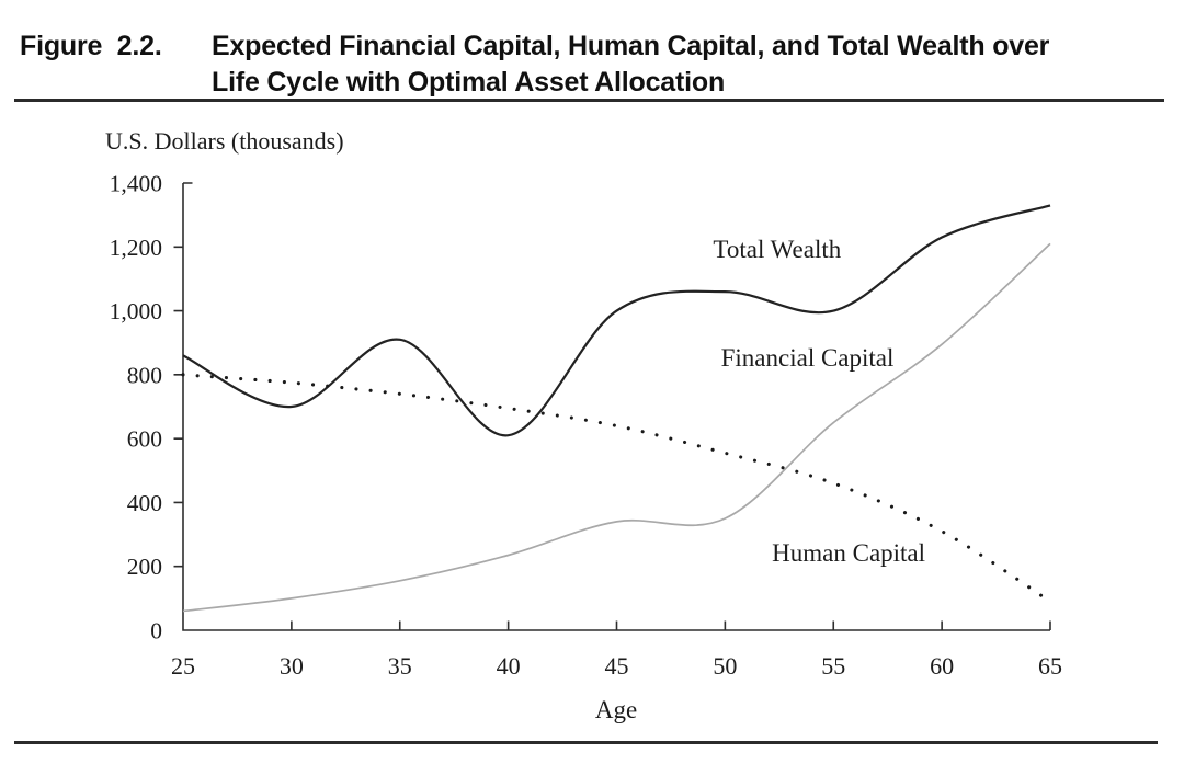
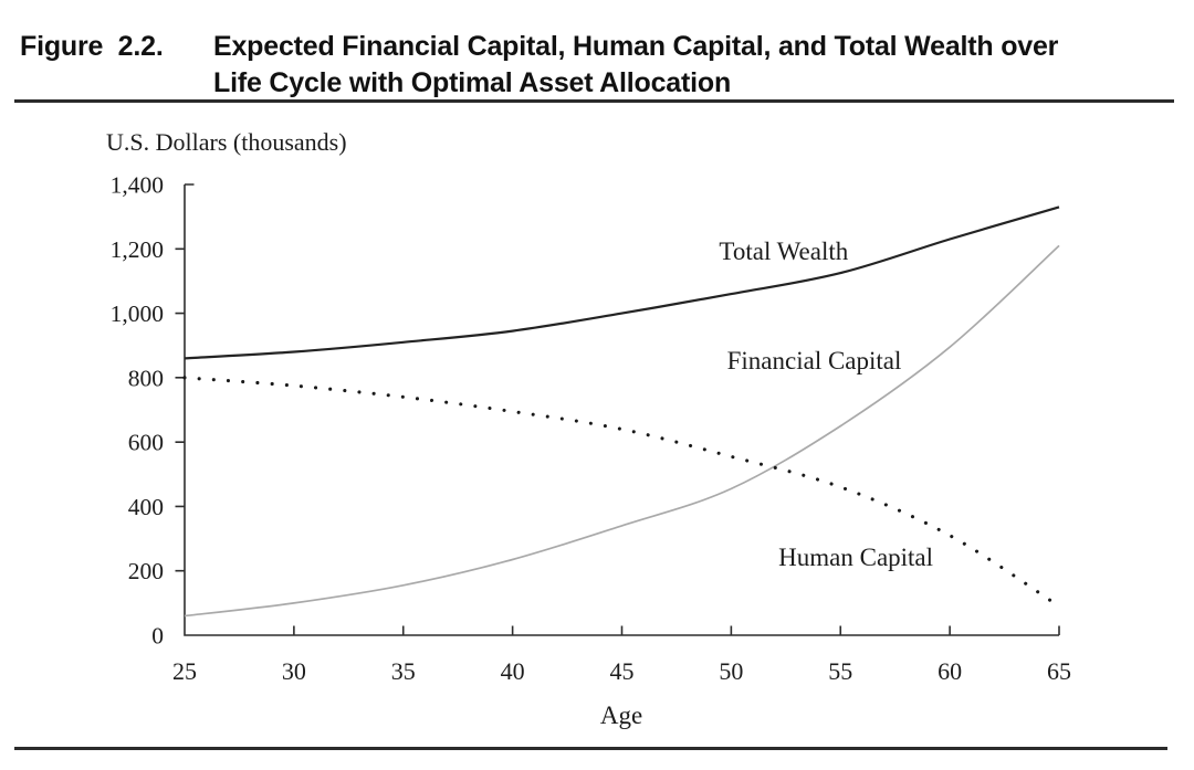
Total Wealth/30: 700 -> 880
Total Wealth/40: 610 -> 940
Financial Capital/50: 350 -> 460
Total Wealth/55: 1000 -> 1120
